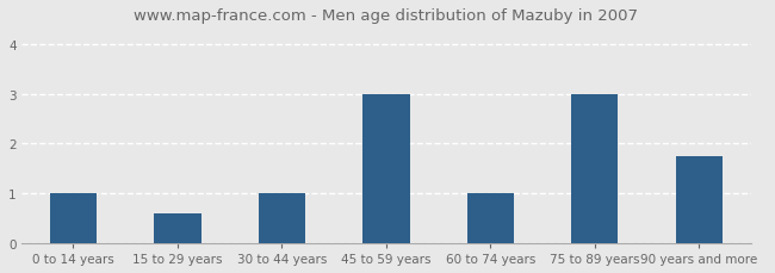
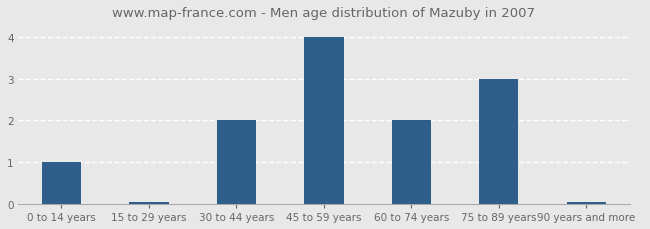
15 to 29 years: 0.60 -> 0.05
30 to 44 years: 1.00 -> 2.00
45 to 59 years: 3.00 -> 4.00
60 to 74 years: 1.00 -> 2.00
90 years and more: 1.75 -> 0.05
